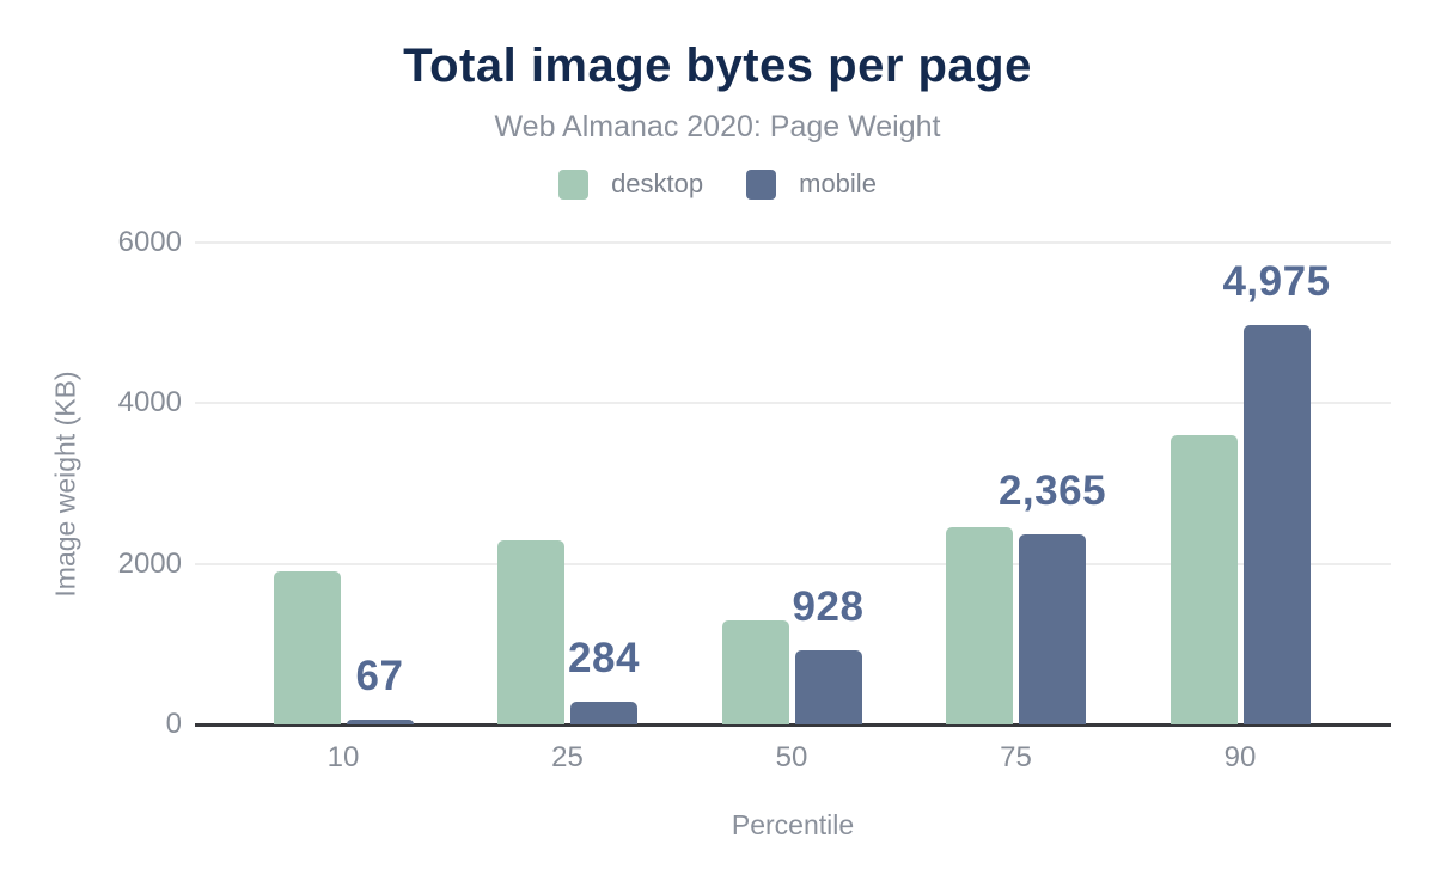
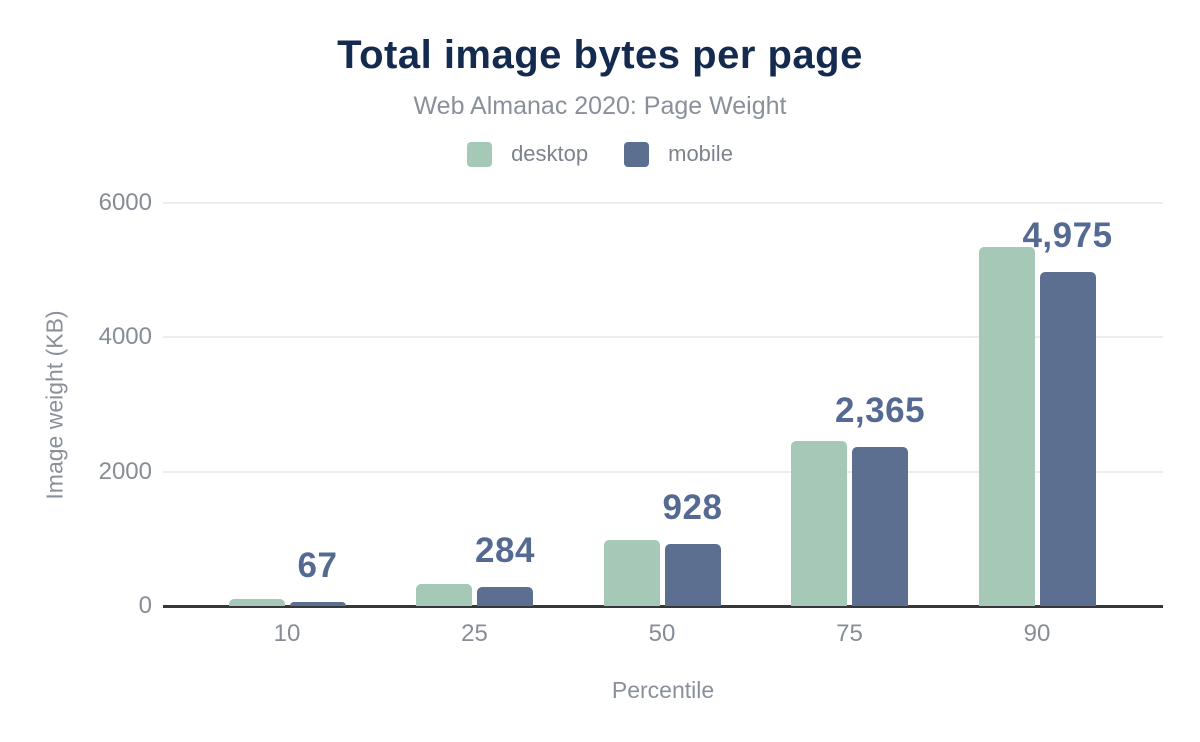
desktop/10: 1900 -> 100
desktop/25: 2300 -> 300
desktop/50: 1300 -> 1000
desktop/90: 3600 -> 5400
